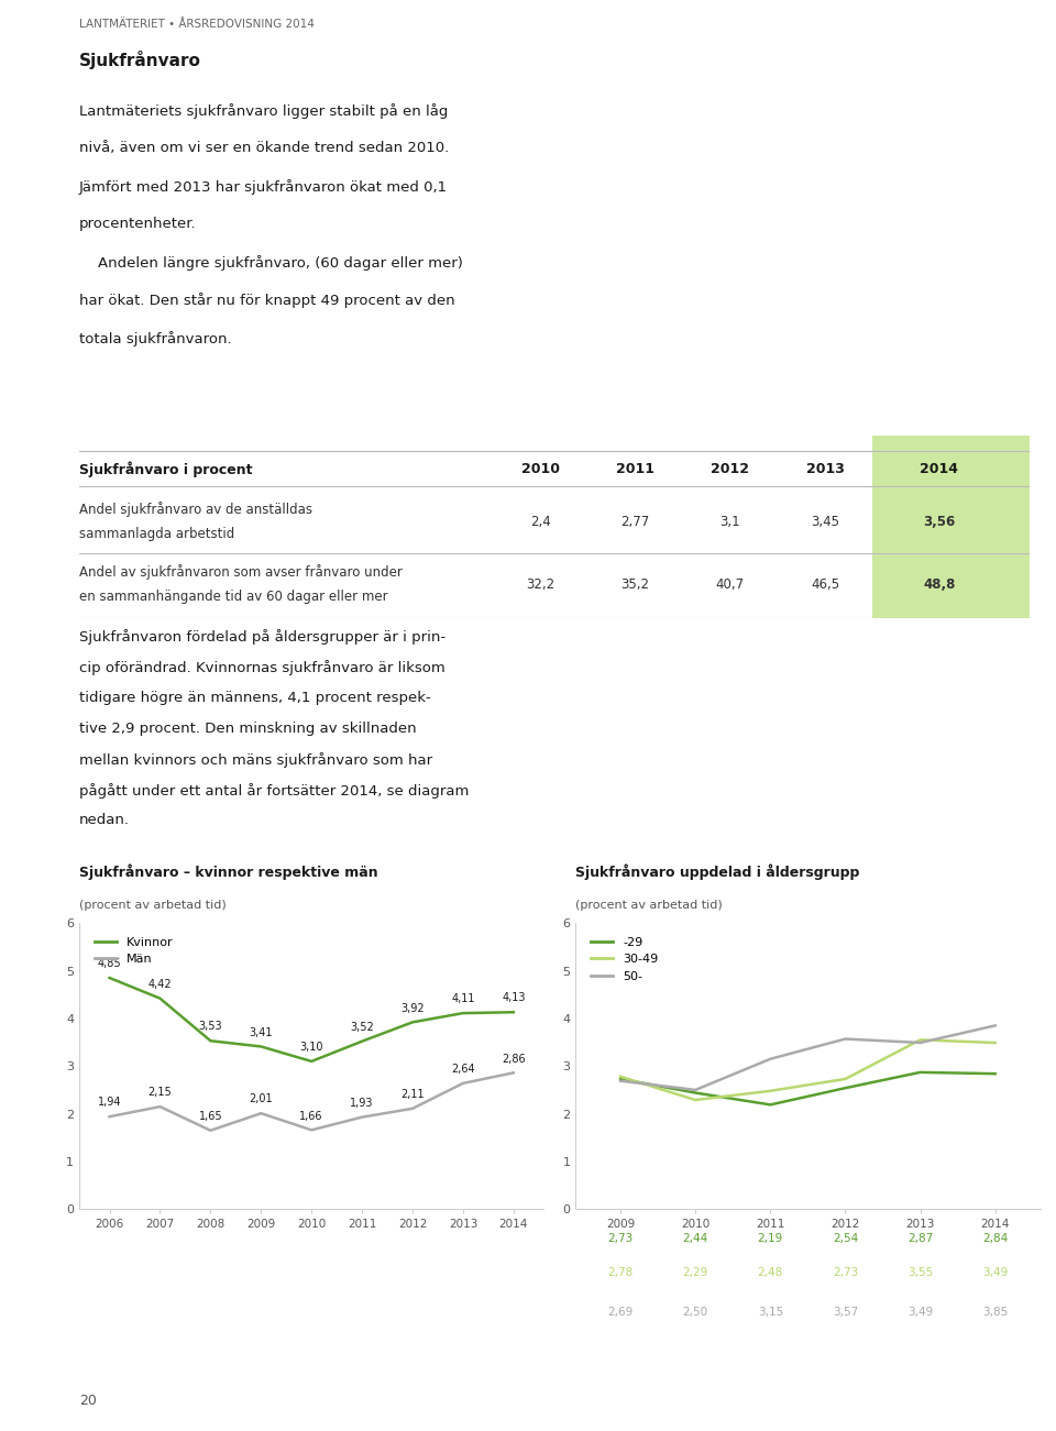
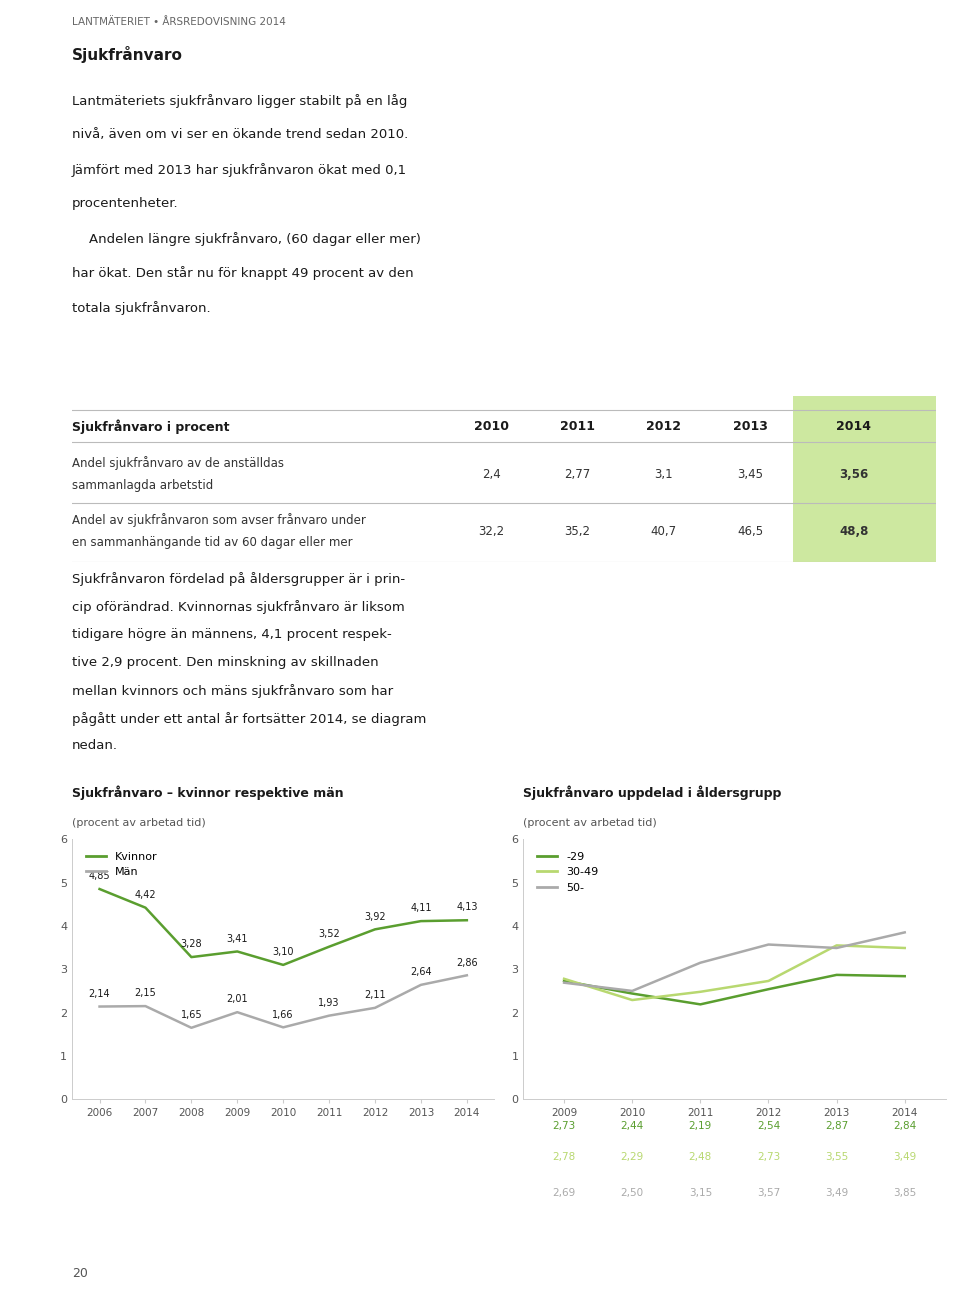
Män/2006: 1,94 -> 2,14
Kvinnor/2008: 3,53 -> 3,28
